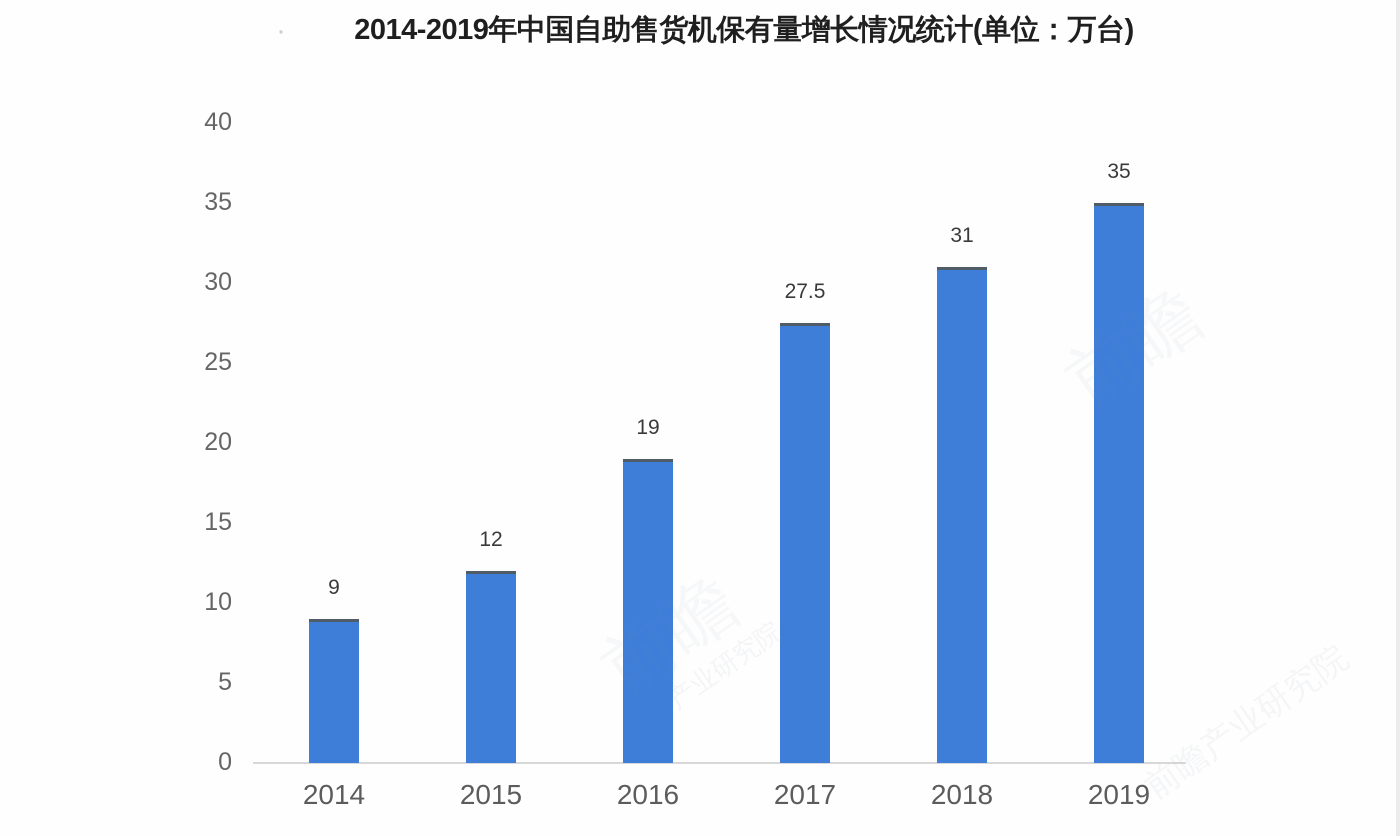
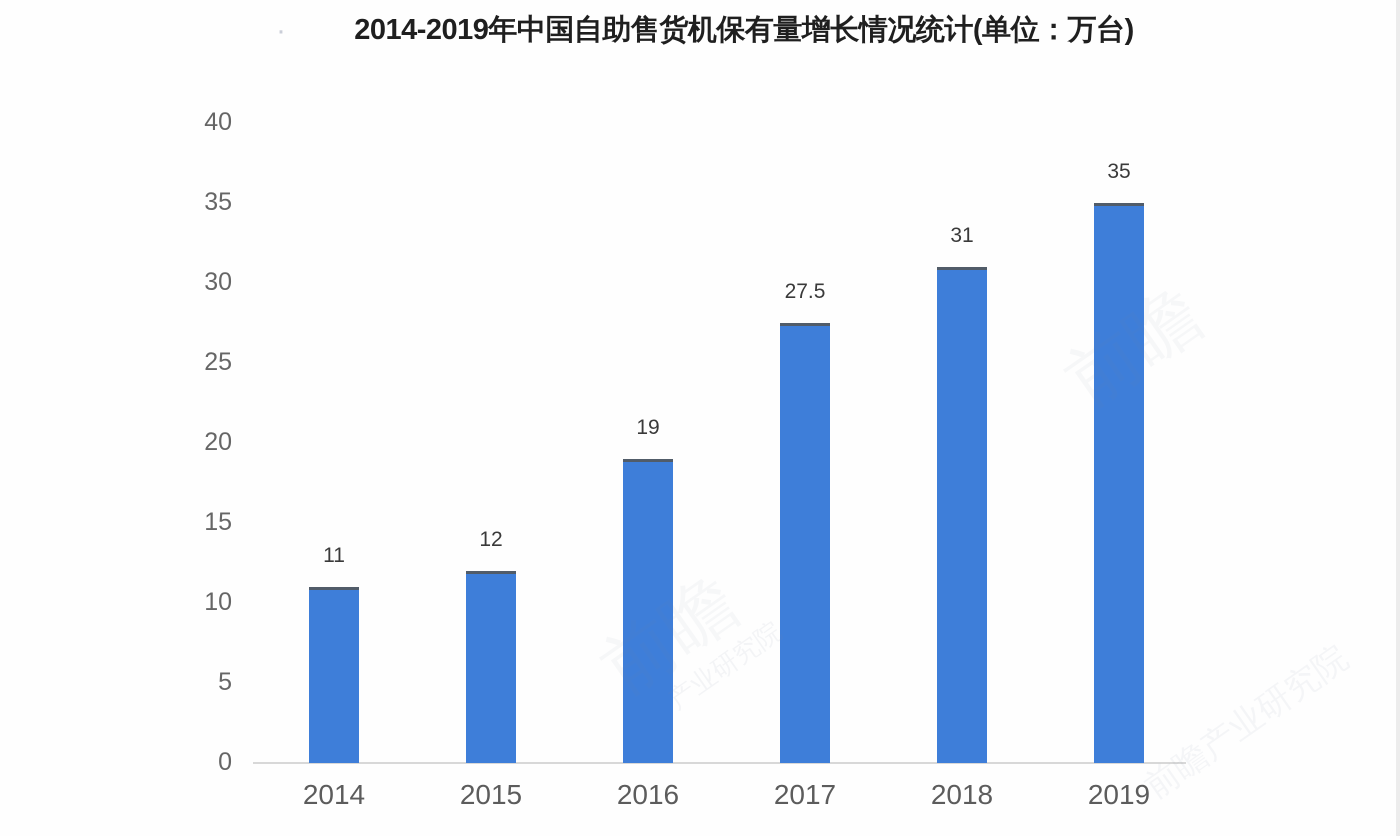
2014: 9 -> 11
